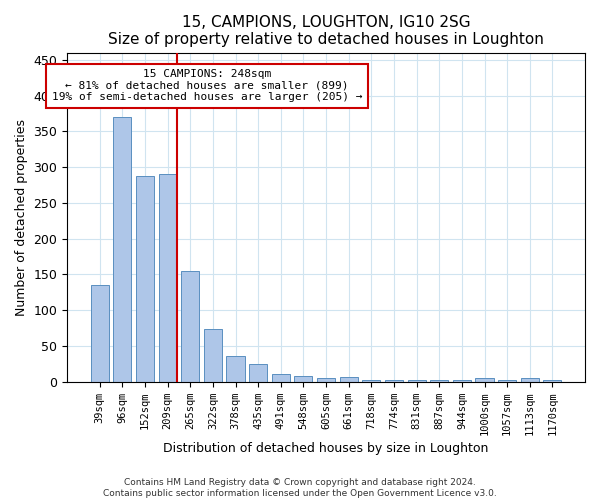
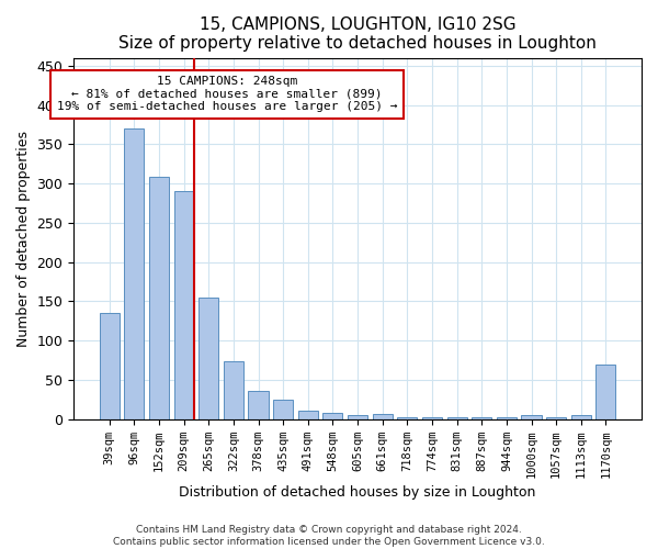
152sqm: 288 -> 308
1170sqm: 2 -> 70
